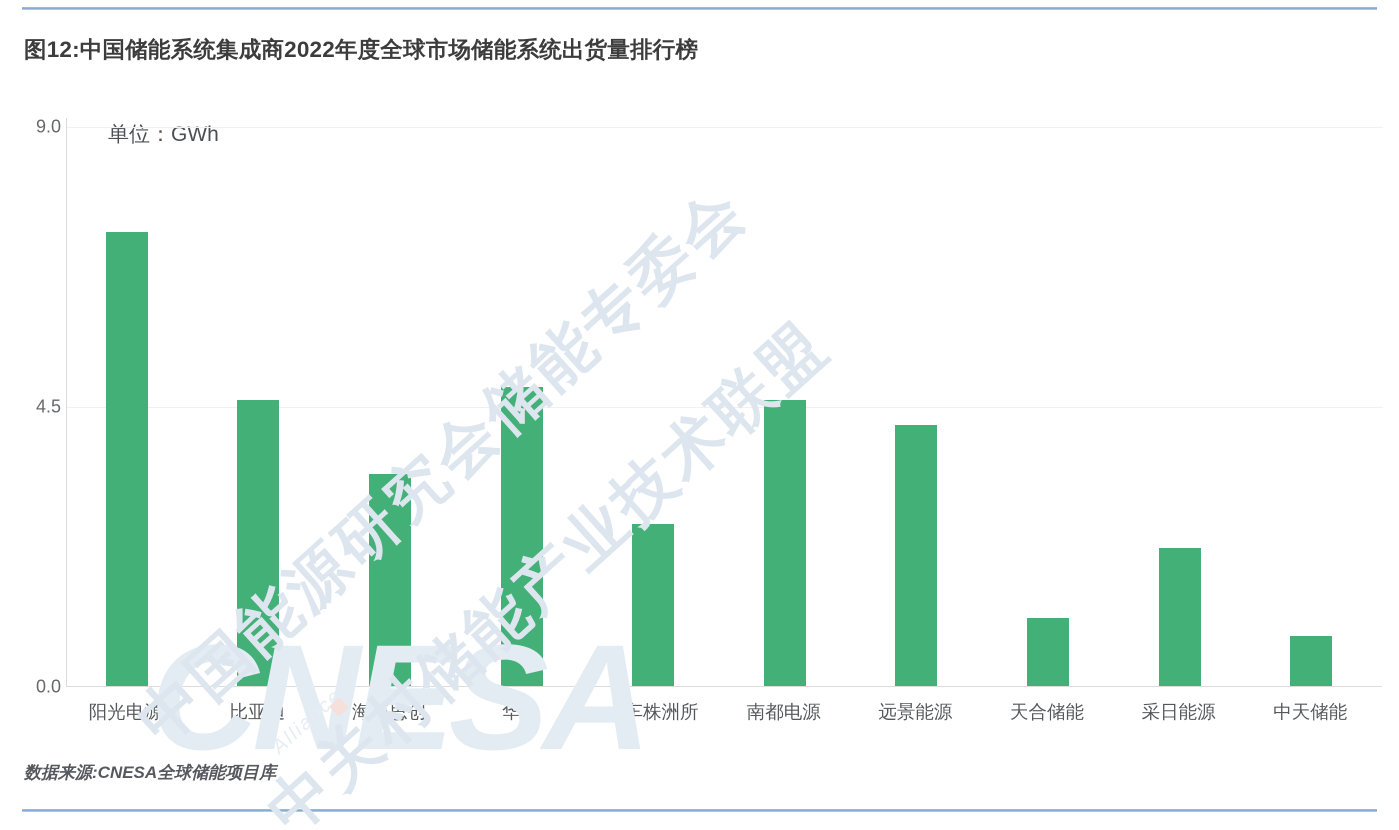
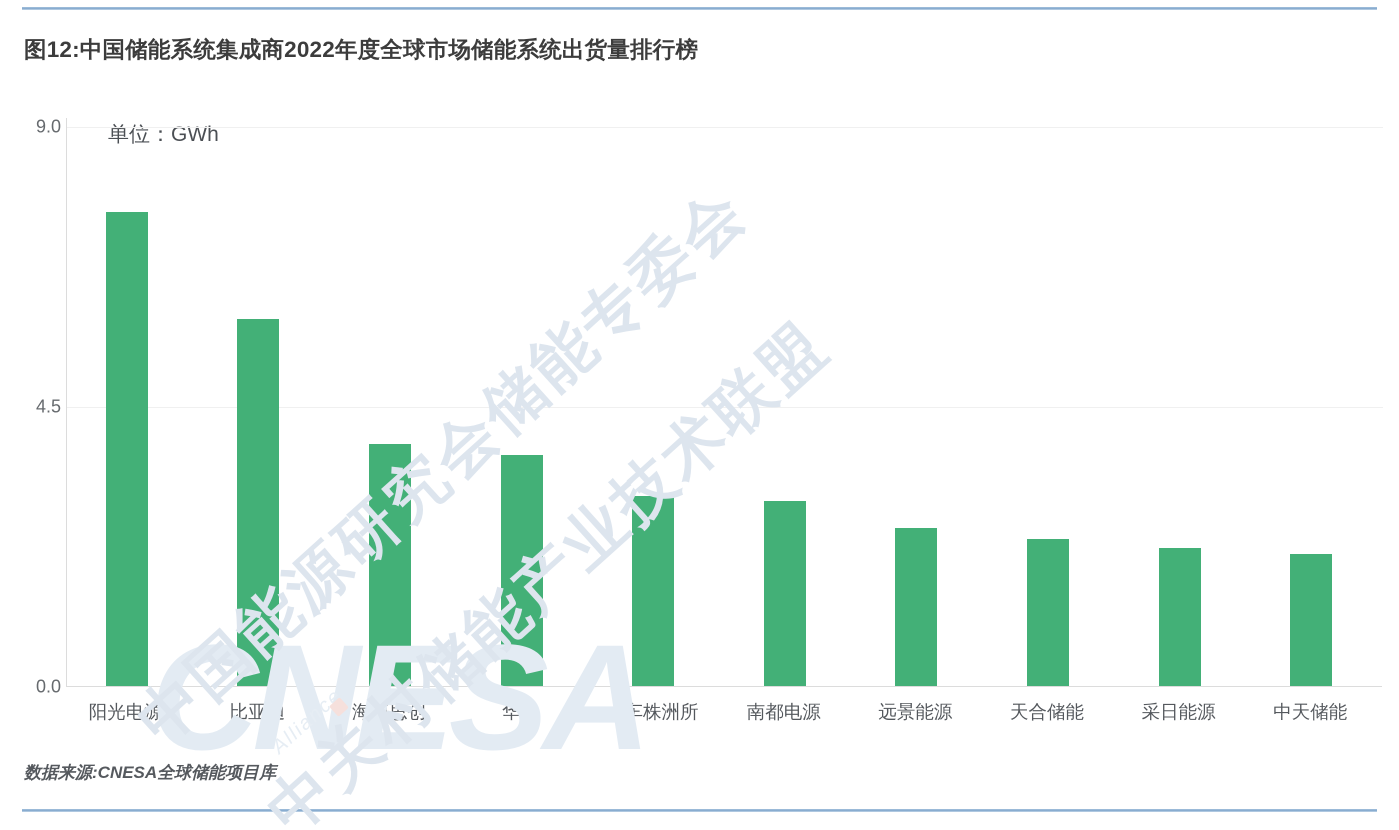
阳光电源: 7.3 -> 7.6
比亚迪: 4.6 -> 5.9
海博思创: 3.4 -> 3.9
华为: 4.8 -> 3.7
中车株洲所: 2.6 -> 3.0
南都电源: 4.6 -> 3.0
远景能源: 4.2 -> 2.5
天合储能: 1.1 -> 2.4
中天储能: 0.8 -> 2.1
